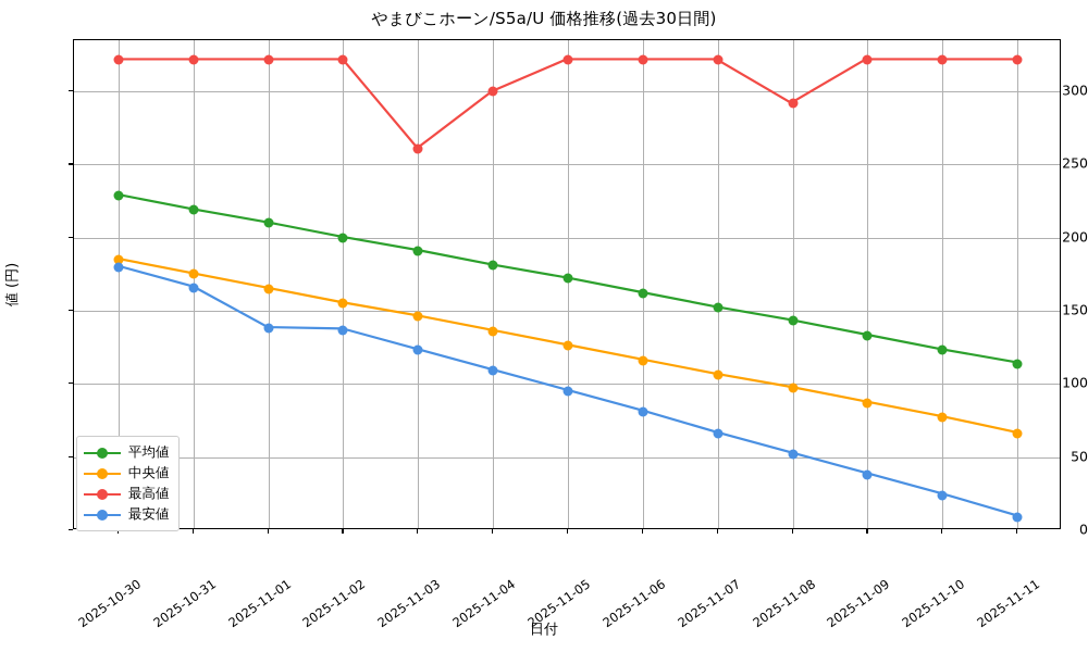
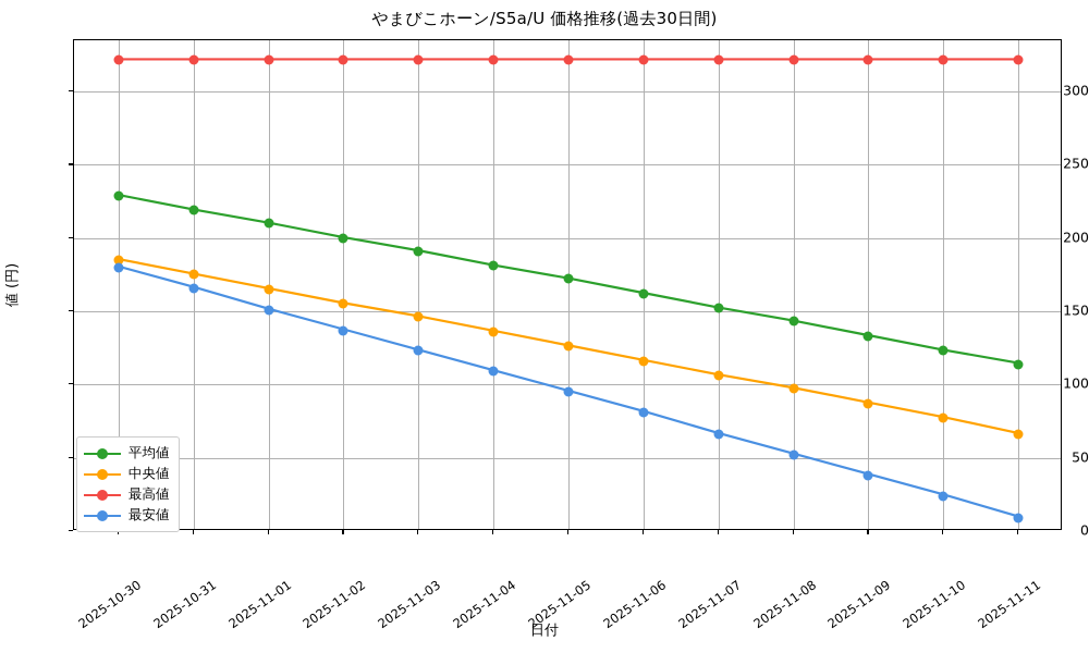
最安値/2025-11-01: 138 -> 151
最高値/2025-11-03: 261 -> 322
最高値/2025-11-04: 300 -> 322
最高値/2025-11-08: 292 -> 322
